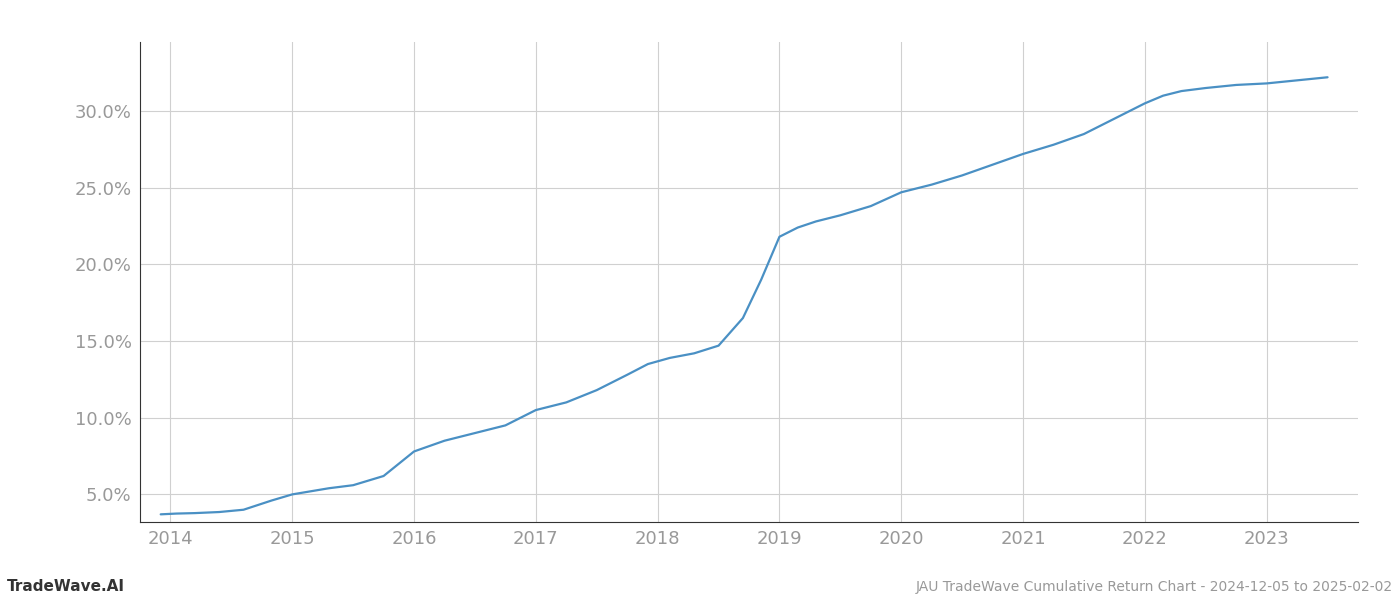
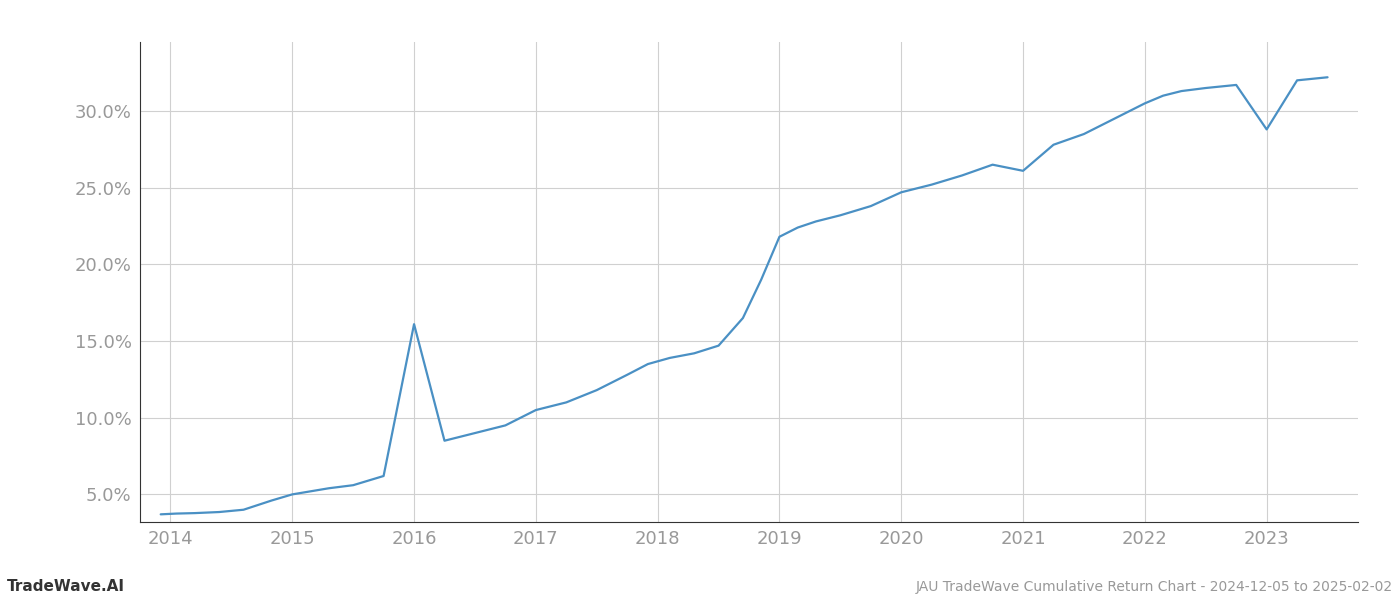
2016: 7.8% -> 16.1%
2021: 27.2% -> 26.1%
2023: 31.8% -> 28.8%
